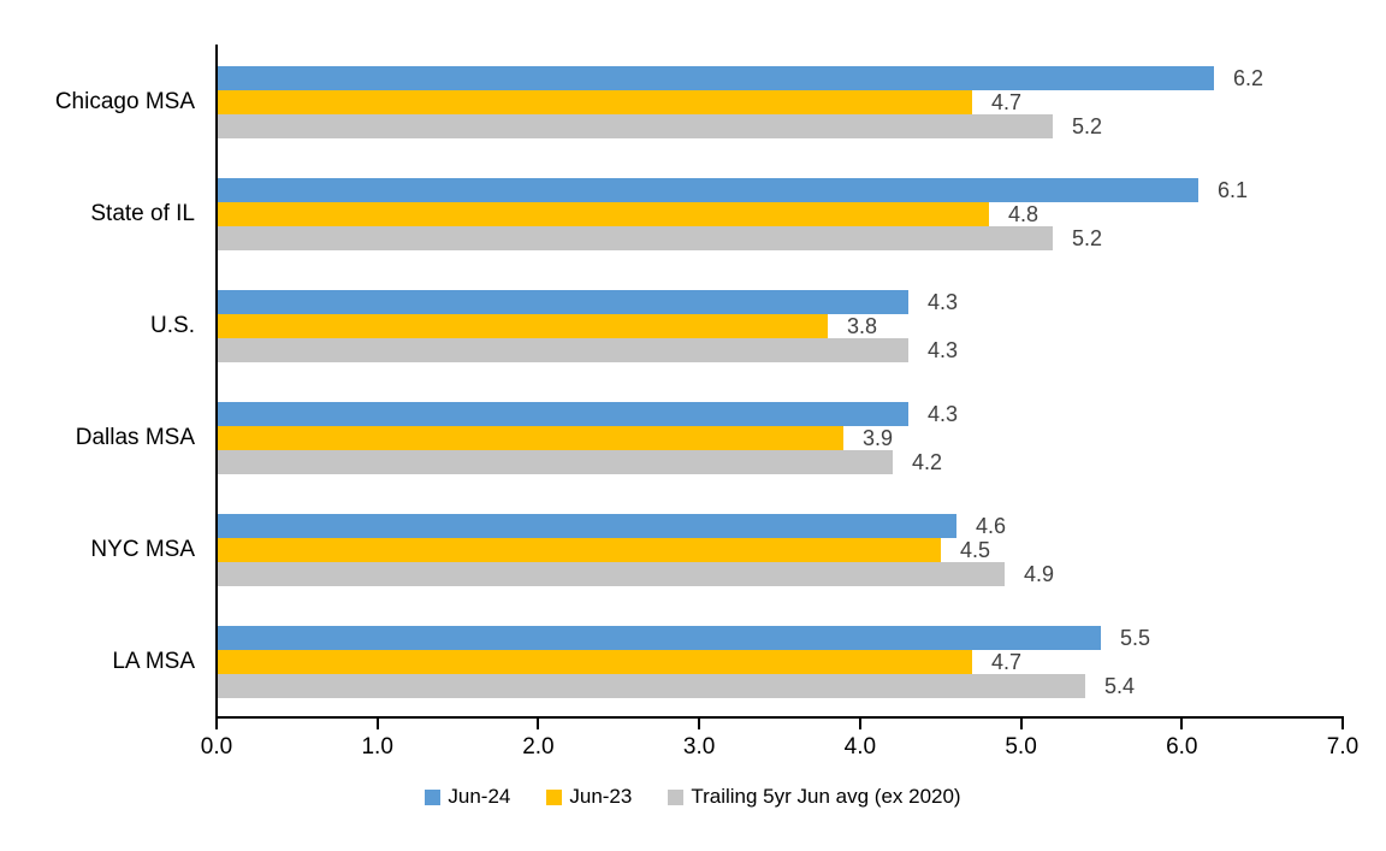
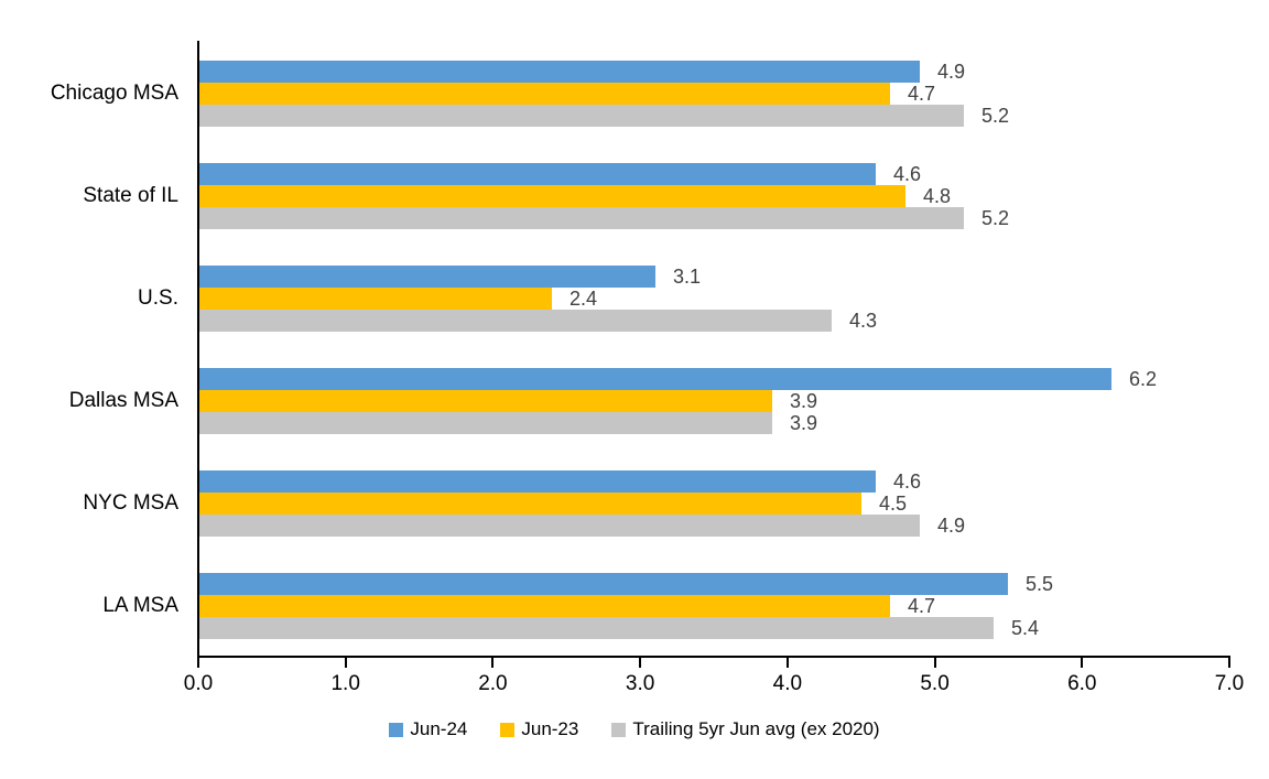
Jun-24/Chicago MSA: 6.2 -> 4.9
Jun-24/State of IL: 6.1 -> 4.6
Jun-24/U.S.: 4.3 -> 3.1
Jun-23/U.S.: 3.8 -> 2.4
Jun-24/Dallas MSA: 4.3 -> 6.2
Trailing 5yr Jun avg (ex 2020)/Dallas MSA: 4.2 -> 3.9
